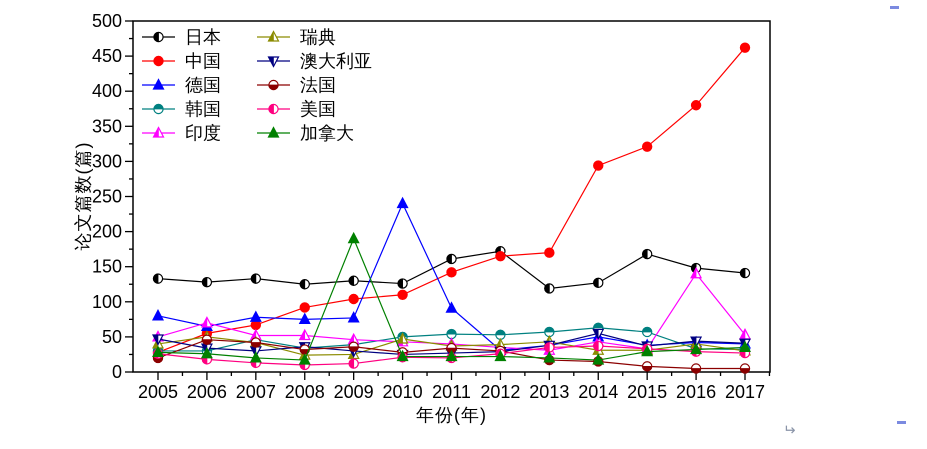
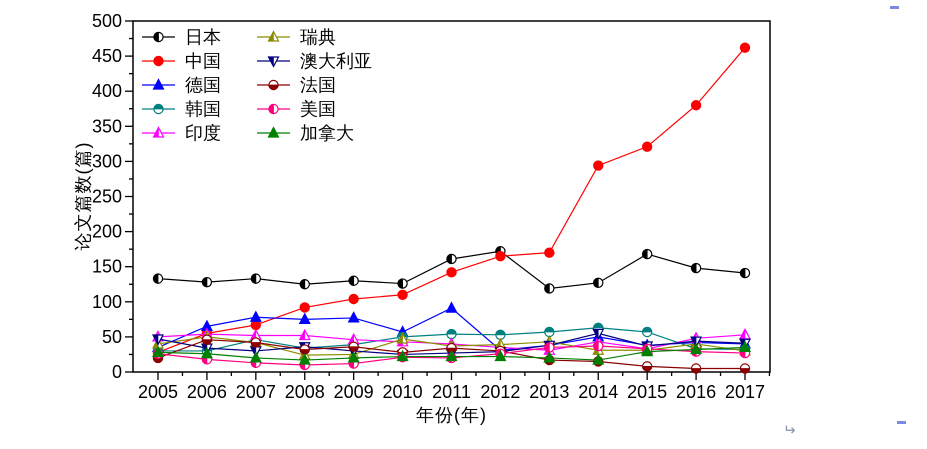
德国/2005: 80 -> 40
印度/2006: 70 -> 50
加拿大/2009: 190 -> 20
德国/2010: 240 -> 60
印度/2016: 140 -> 50
